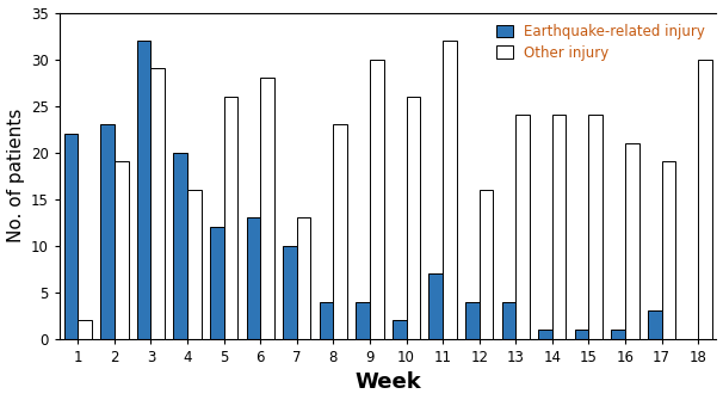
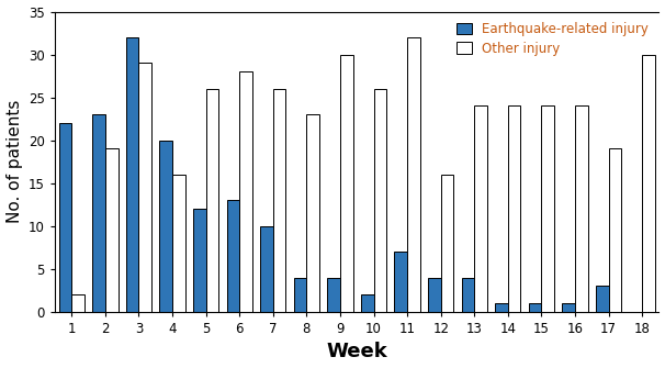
Other injury/7: 13 -> 26
Other injury/16: 21 -> 24
